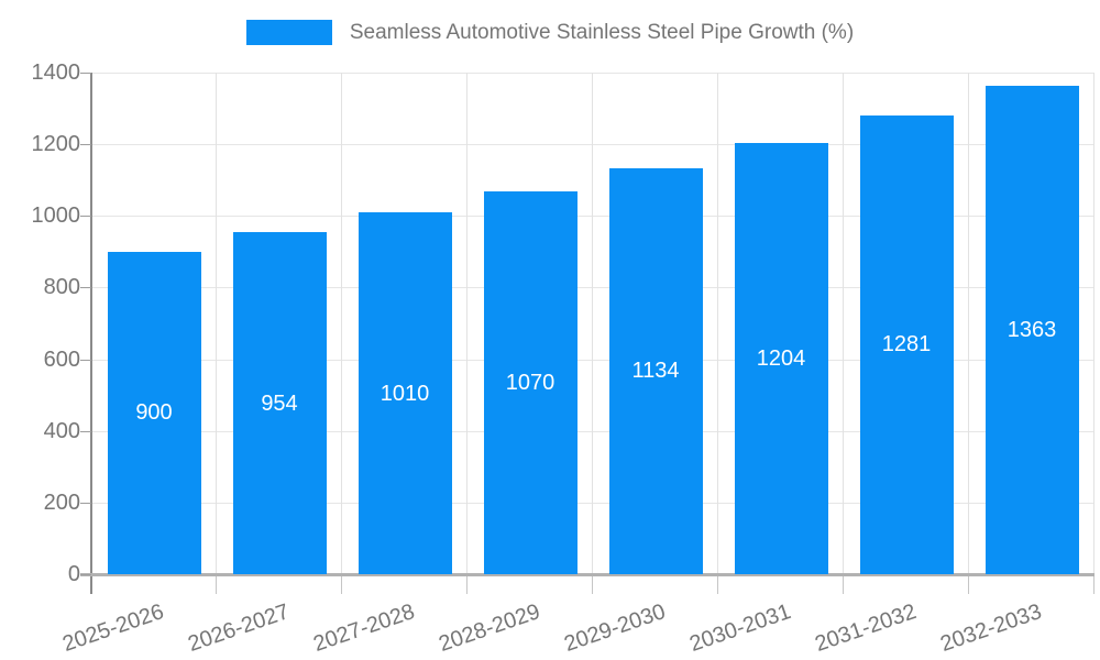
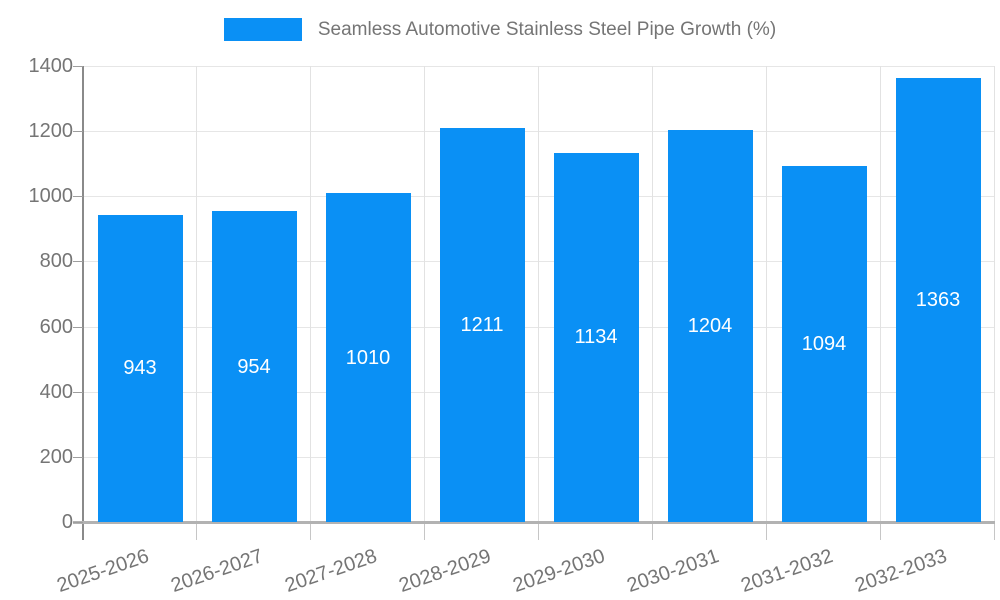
2025-2026: 900 -> 943
2028-2029: 1070 -> 1211
2031-2032: 1281 -> 1094
